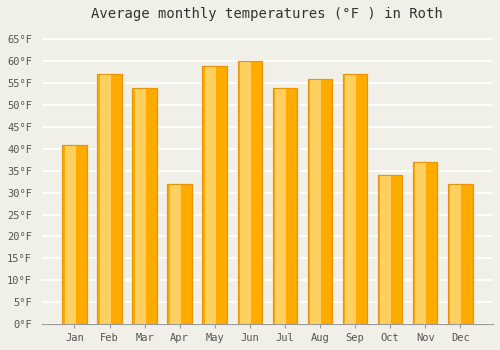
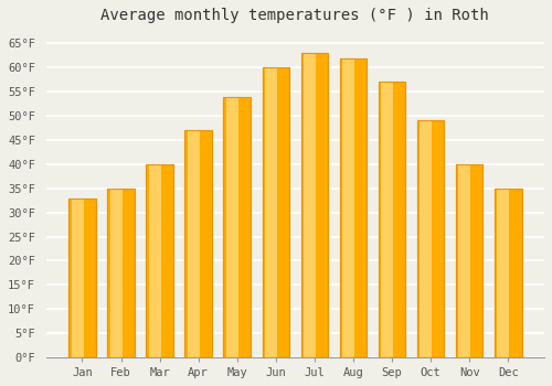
Jan: 41°F -> 33°F
Feb: 57°F -> 35°F
Mar: 54°F -> 40°F
Apr: 32°F -> 47°F
May: 59°F -> 54°F
Jul: 54°F -> 63°F
Aug: 56°F -> 62°F
Oct: 34°F -> 49°F
Nov: 37°F -> 40°F
Dec: 32°F -> 35°F
